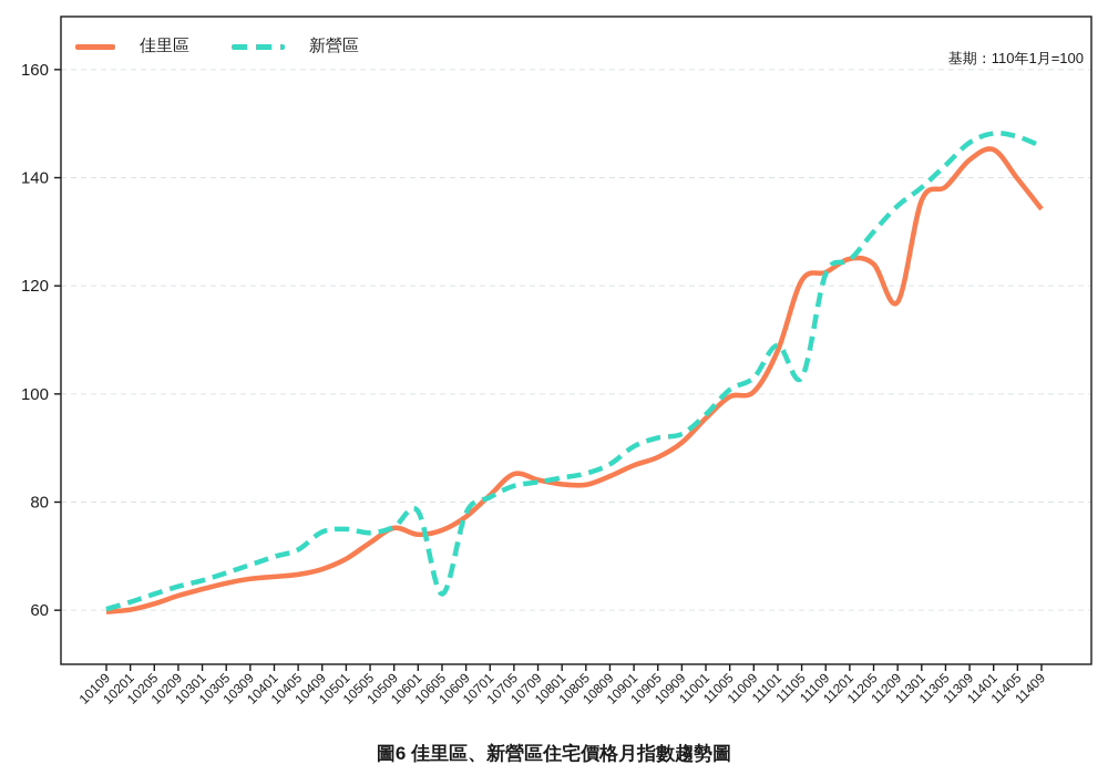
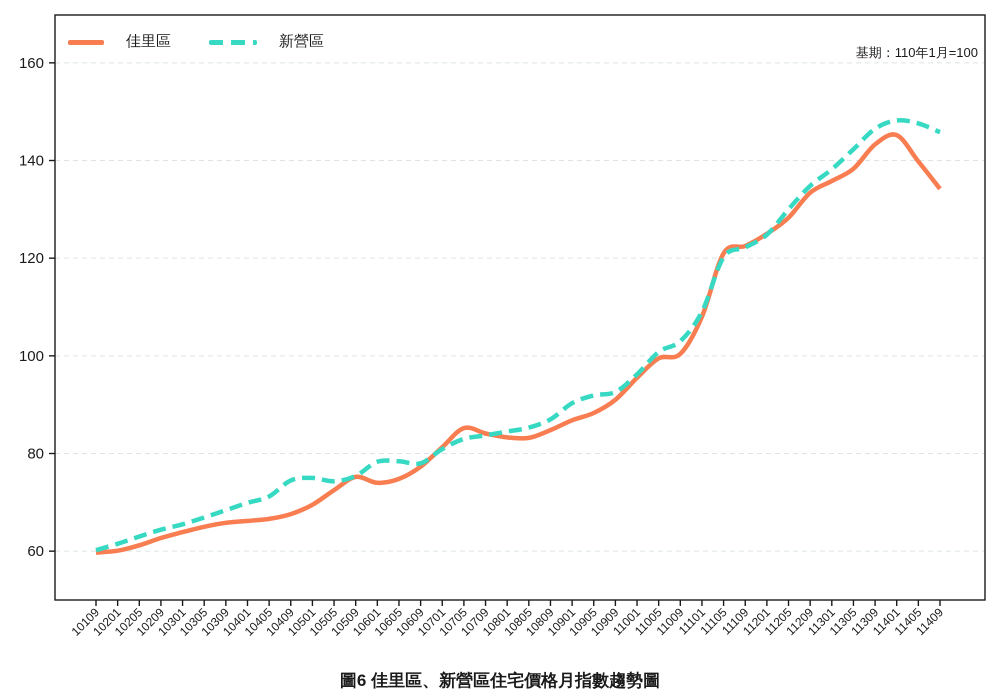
新營區/10605: 63 -> 78
新營區/11105: 103 -> 120
佳里區/11205: 124 -> 128
佳里區/11209: 117 -> 133
